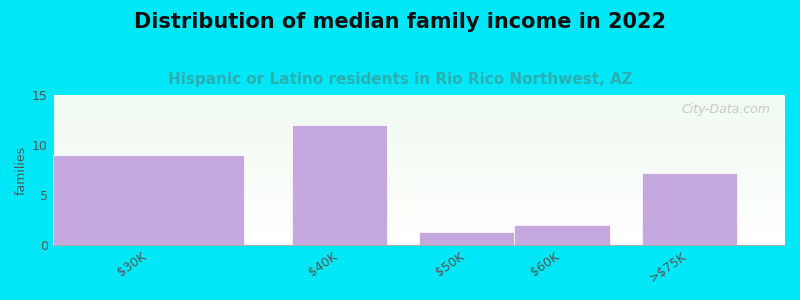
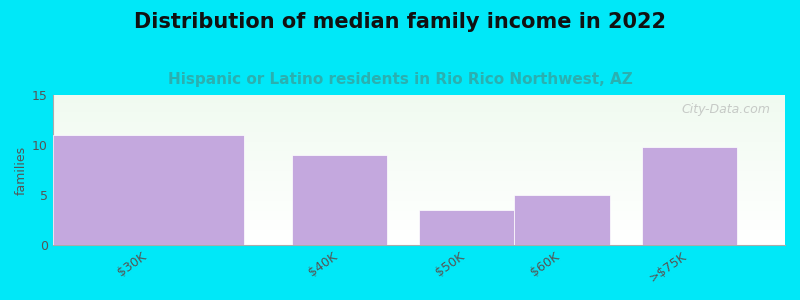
$30K: 9.0 -> 11.0
$40K: 12.0 -> 9.0
$50K: 1.3 -> 3.5
$60K: 2.0 -> 5.0
>$75K: 7.2 -> 9.8
